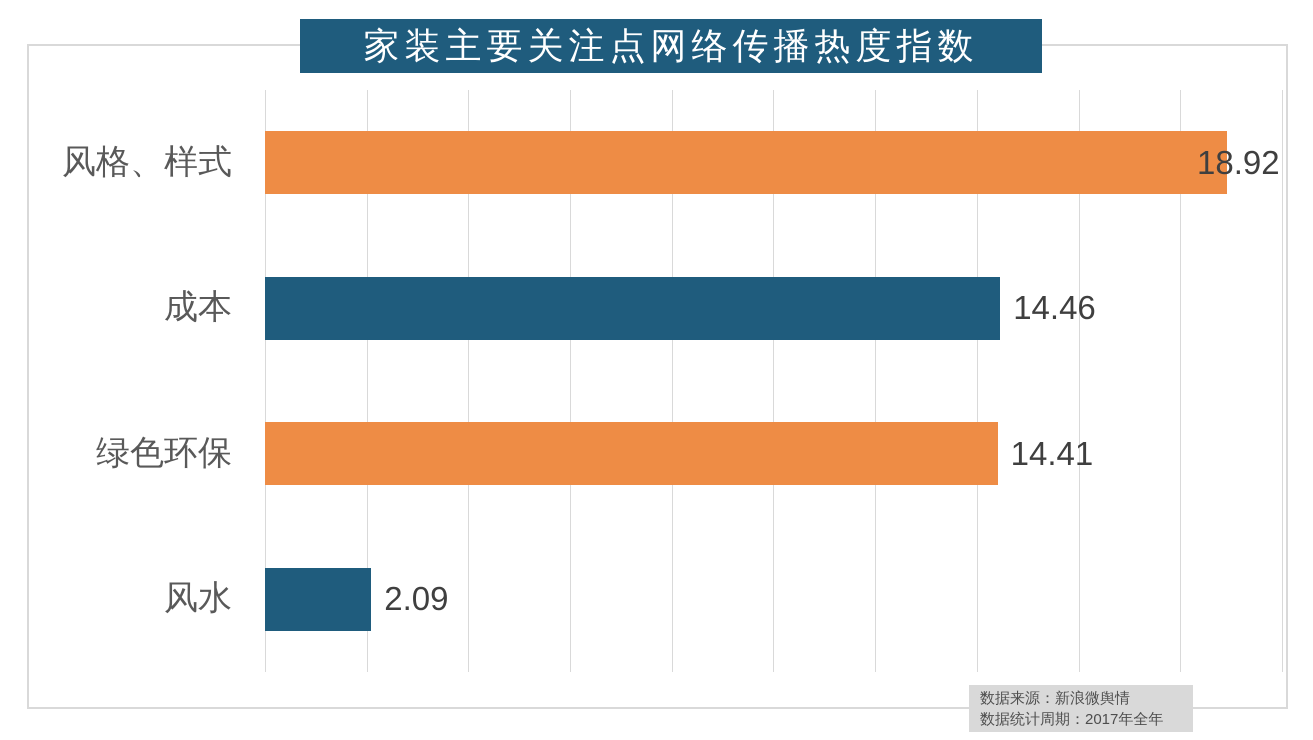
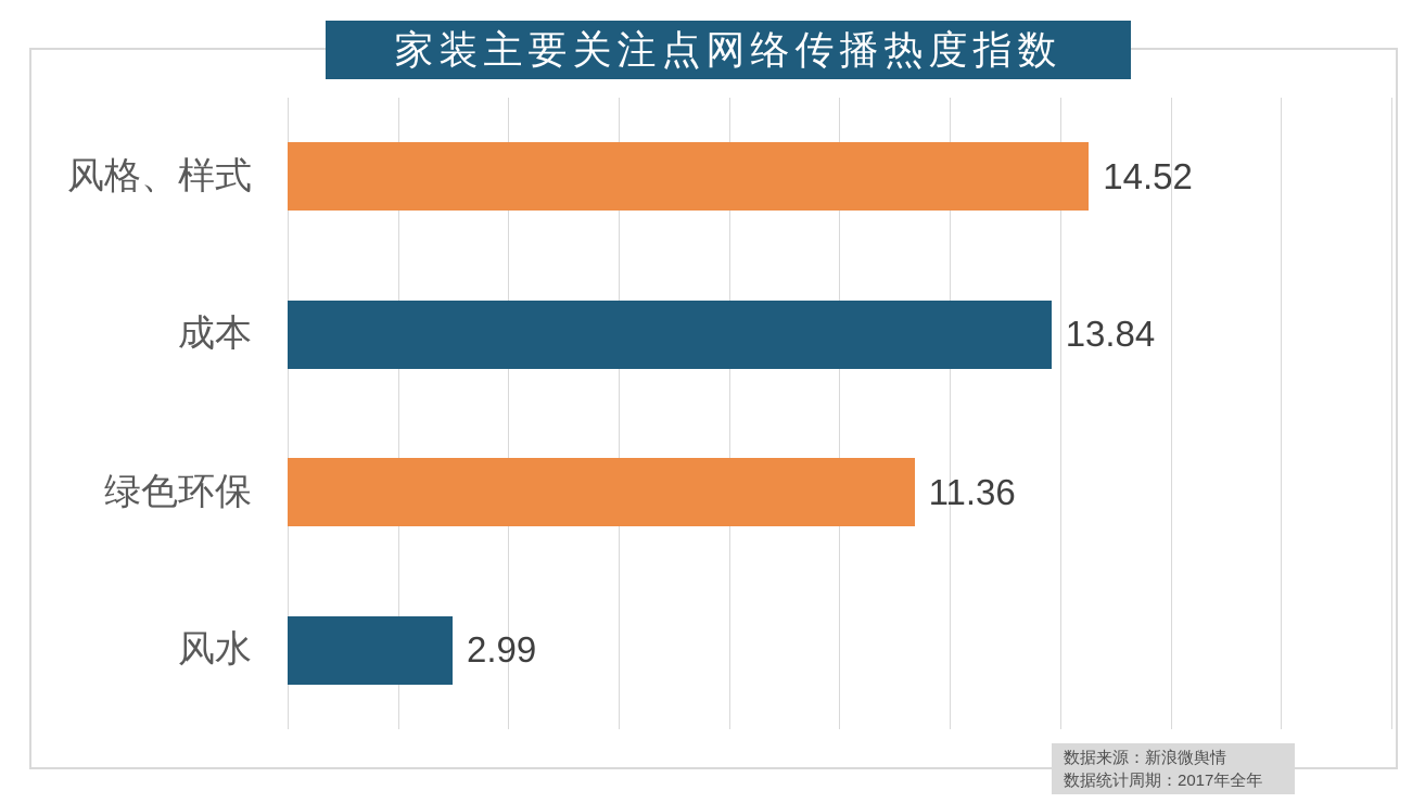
风格、样式: 18.92 -> 14.52
成本: 14.46 -> 13.84
绿色环保: 14.41 -> 11.36
风水: 2.09 -> 2.99
